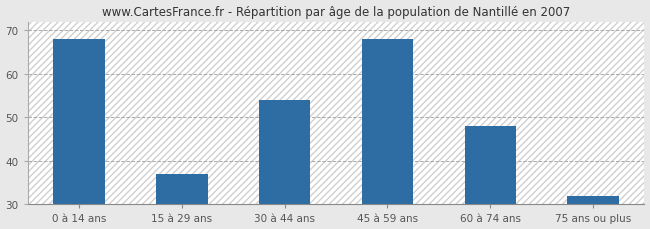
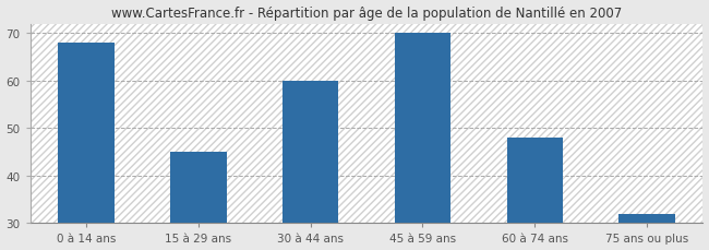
15 à 29 ans: 37 -> 45
30 à 44 ans: 54 -> 60
45 à 59 ans: 68 -> 70
